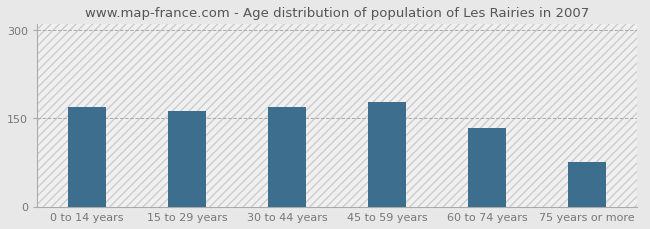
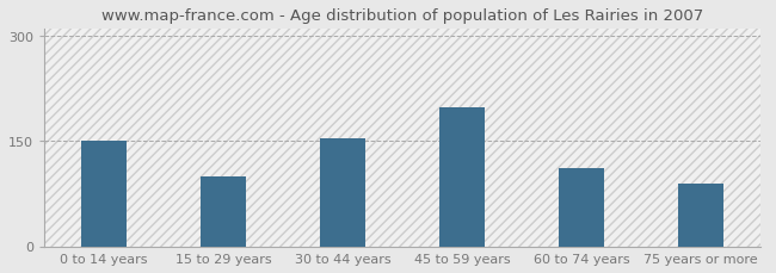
0 to 14 years: 170 -> 150
15 to 29 years: 162 -> 100
30 to 44 years: 170 -> 154
45 to 59 years: 178 -> 198
60 to 74 years: 133 -> 112
75 years or more: 75 -> 90
